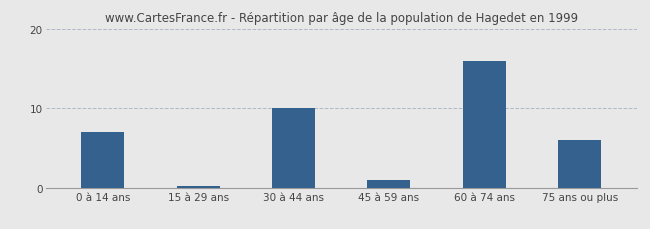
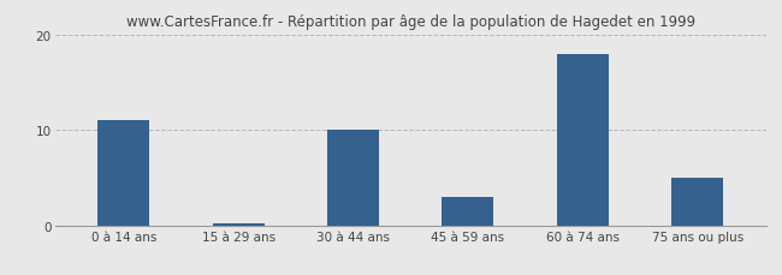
0 à 14 ans: 7.0 -> 11.0
45 à 59 ans: 1.0 -> 3.0
60 à 74 ans: 16.0 -> 18.0
75 ans ou plus: 6.0 -> 5.0
